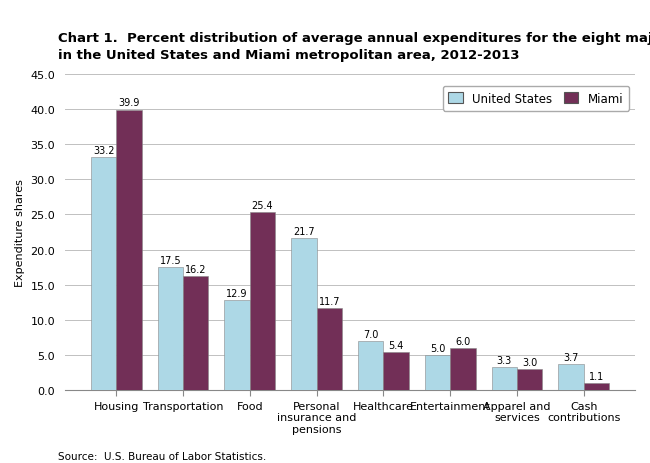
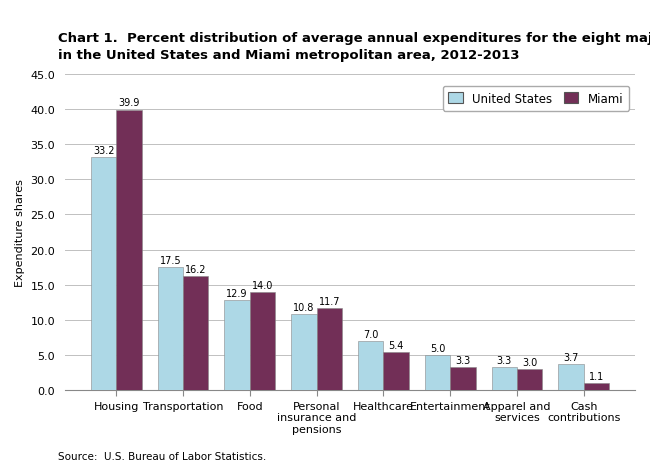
Miami/Food: 25.4 -> 14.0
United States/Personal insurance and pensions: 21.7 -> 10.8
Miami/Entertainment: 6.0 -> 3.3
